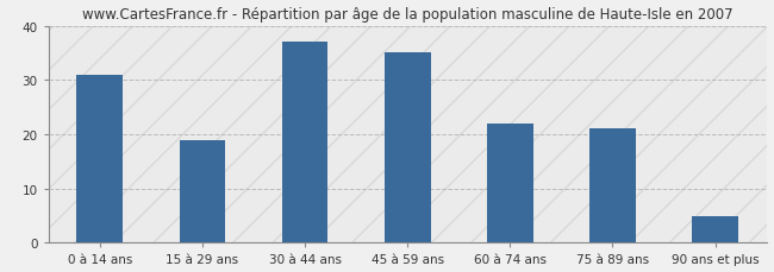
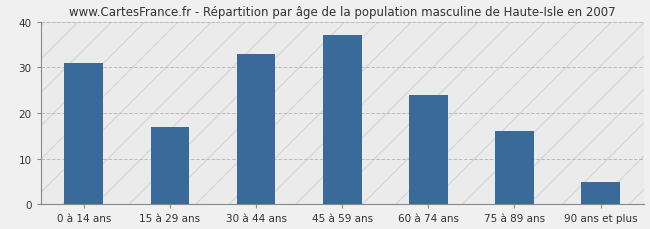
15 à 29 ans: 19 -> 17
30 à 44 ans: 37 -> 33
45 à 59 ans: 35 -> 37
60 à 74 ans: 22 -> 24
75 à 89 ans: 21 -> 16
